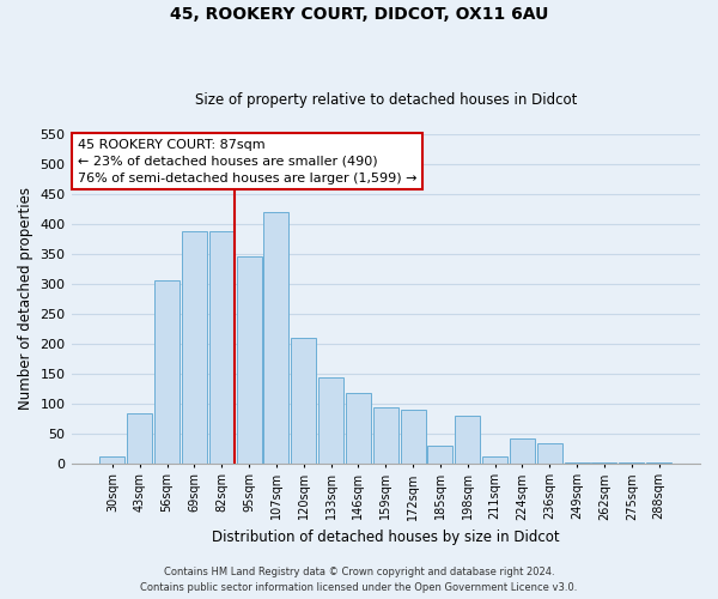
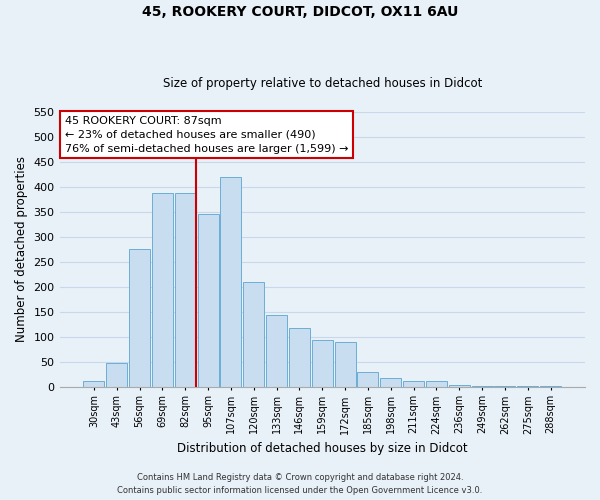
43sqm: 84 -> 48
56sqm: 306 -> 275
198sqm: 80 -> 18
224sqm: 42 -> 12
236sqm: 34 -> 3
